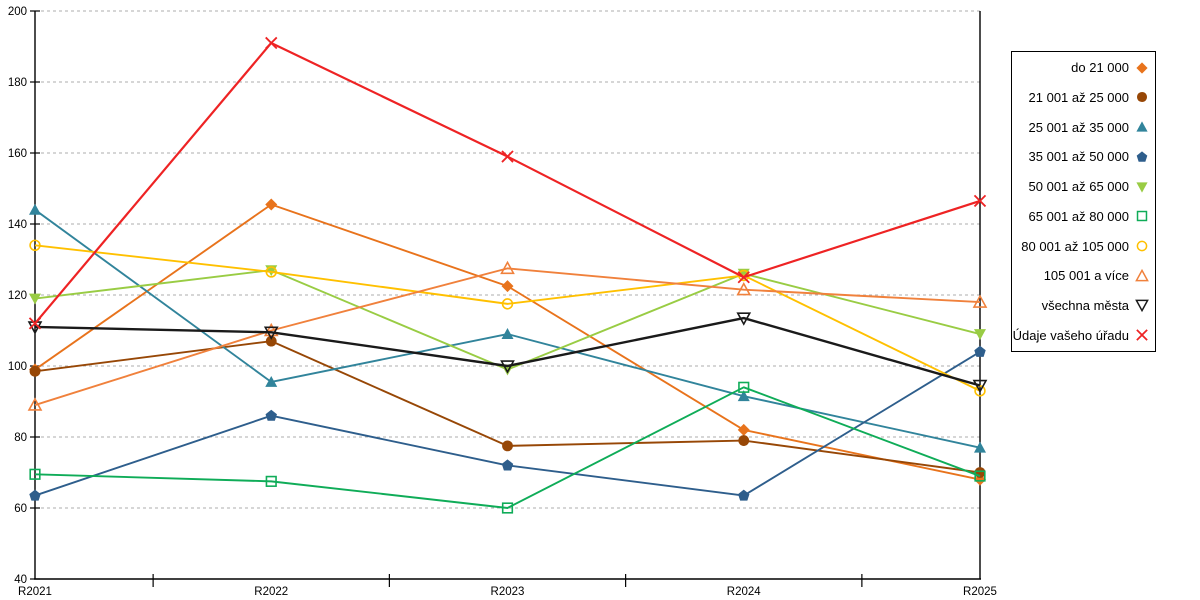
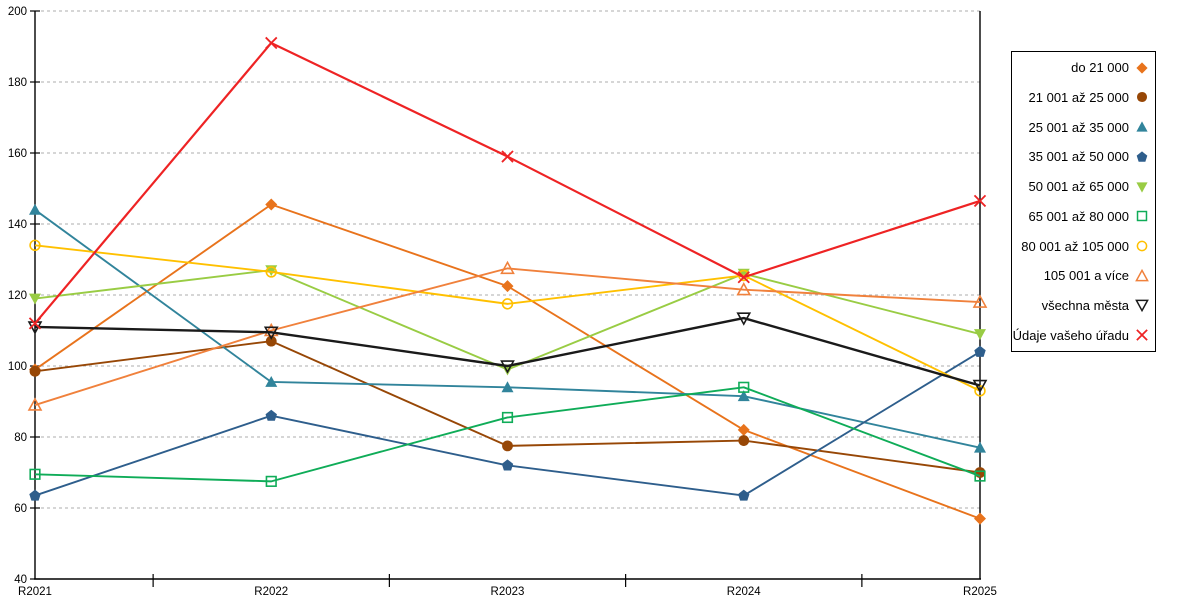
25 001 až 35 000/R2023: 109 -> 94
65 001 až 80 000/R2023: 60 -> 86
do 21 000/R2025: 68 -> 57
